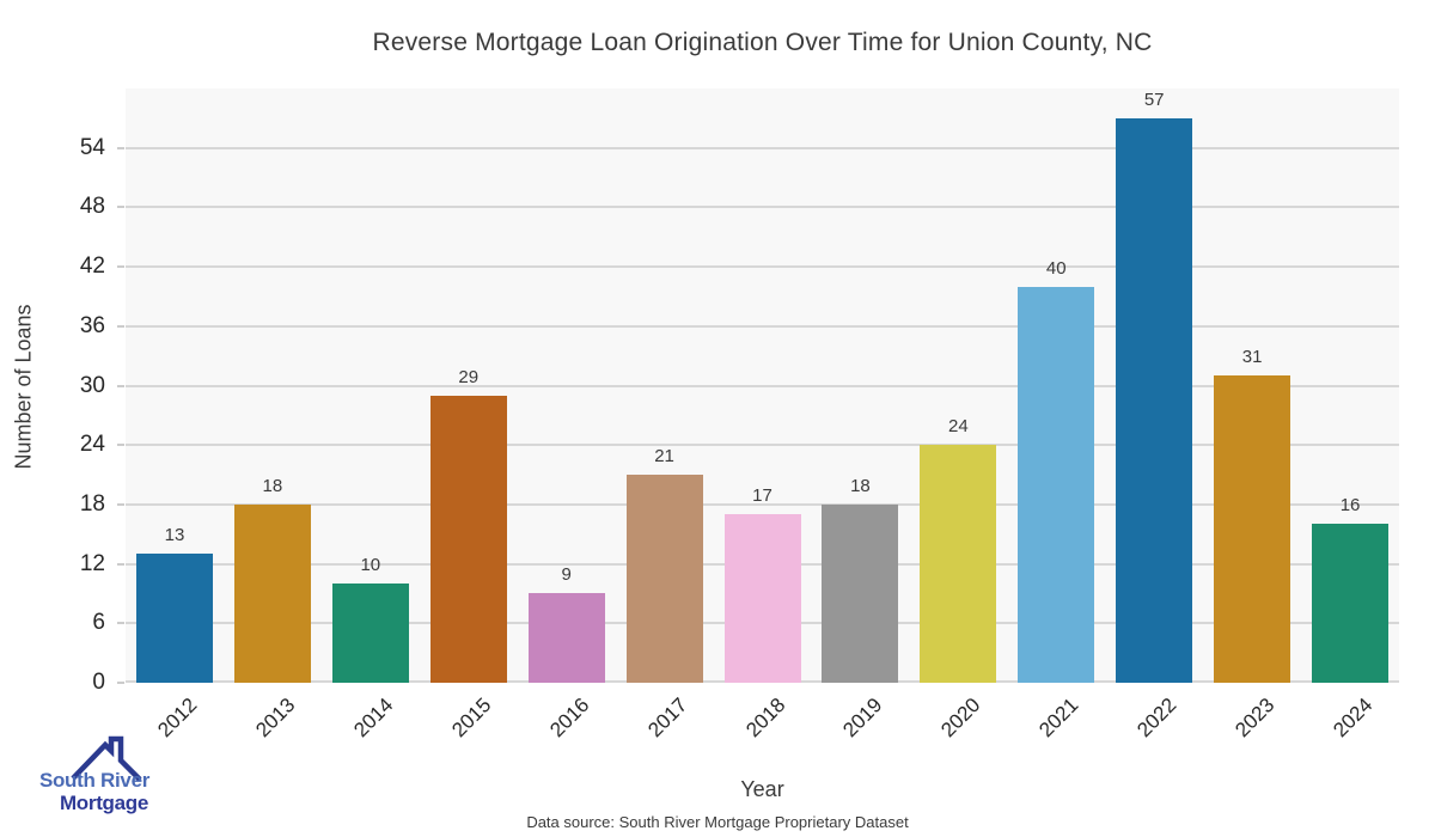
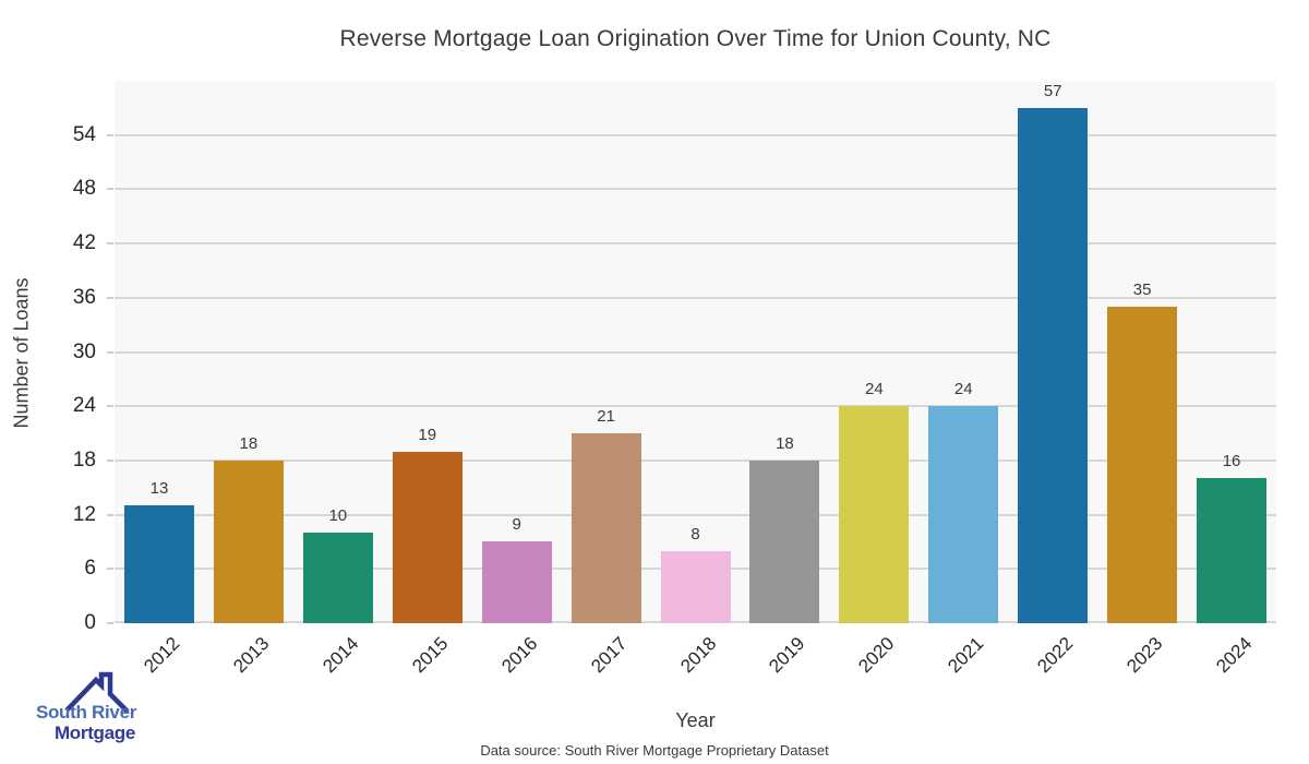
2015: 29 -> 19
2018: 17 -> 8
2021: 40 -> 24
2023: 31 -> 35
